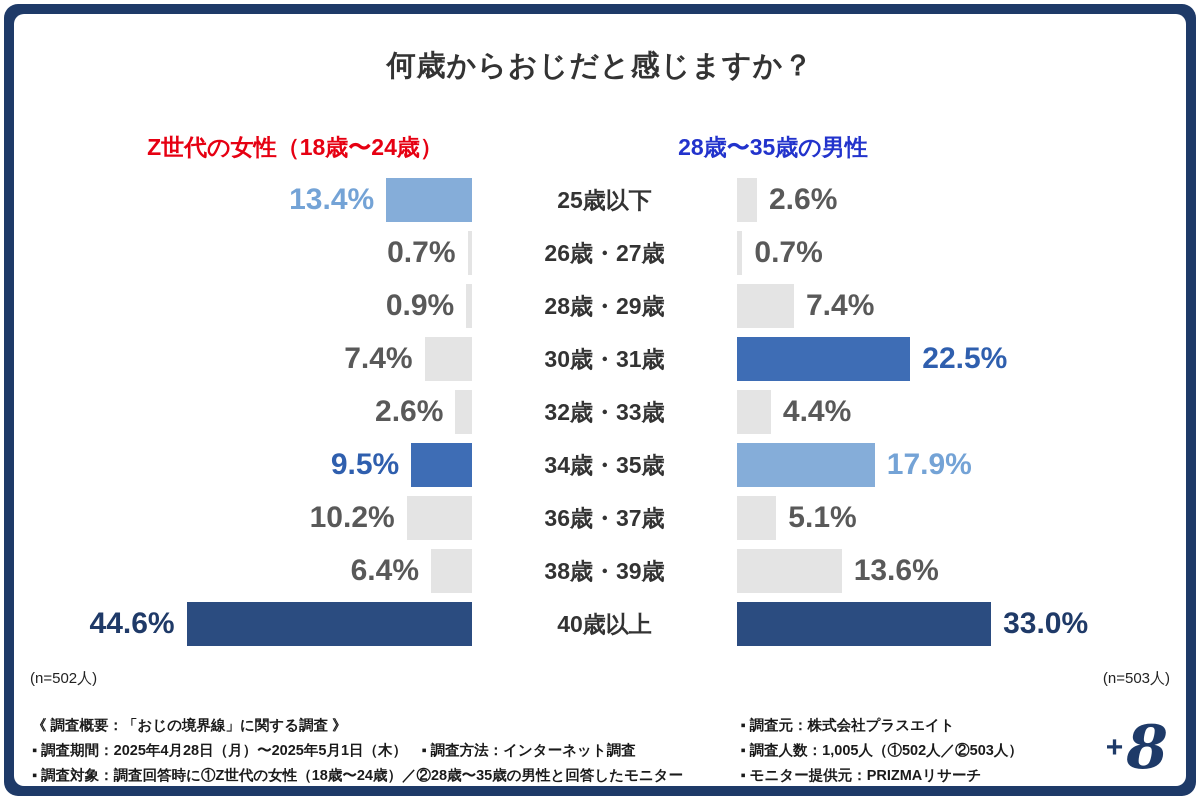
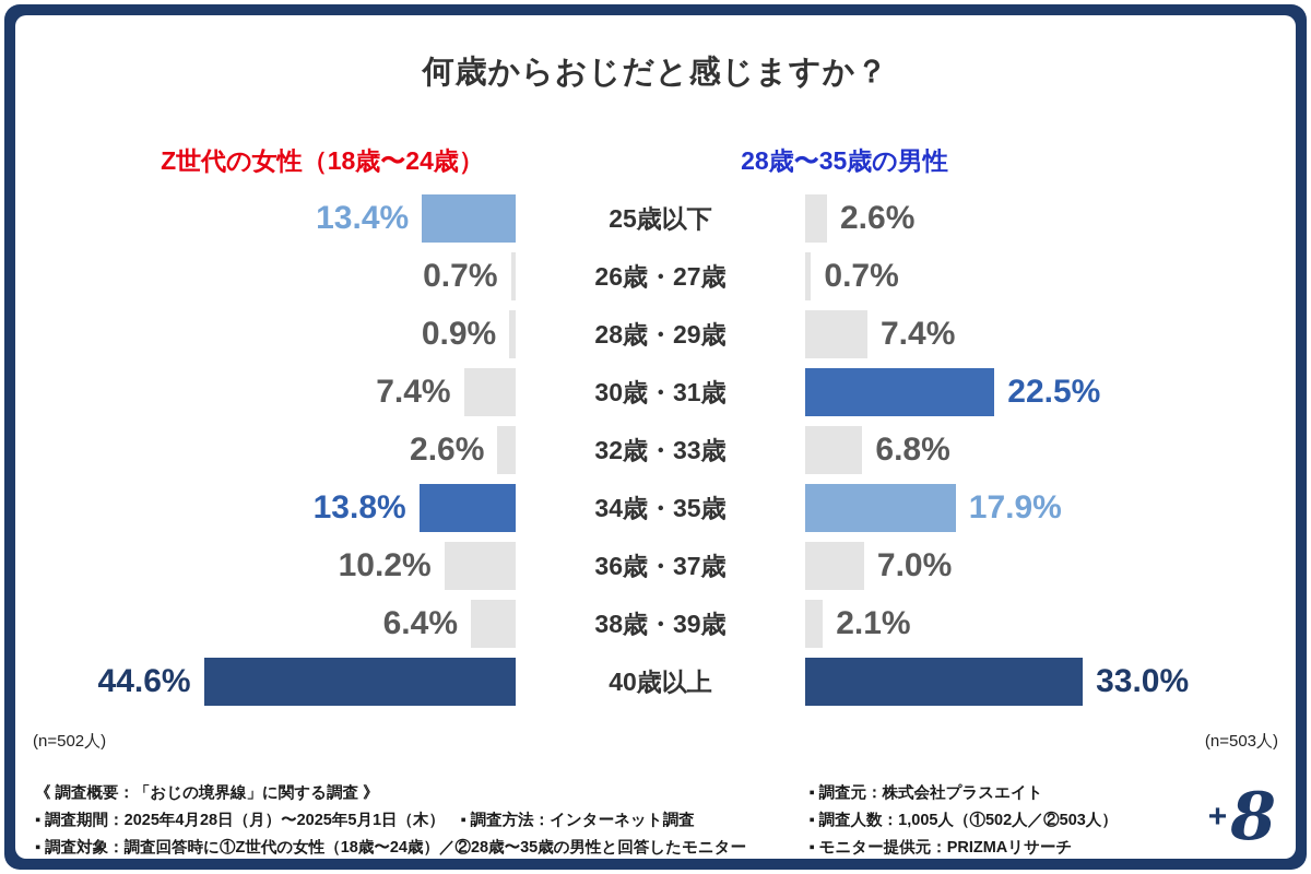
28歳〜35歳の男性/32歳・33歳: 4.4% -> 6.8%
Z世代の女性（18歳〜24歳）/34歳・35歳: 9.5% -> 13.8%
28歳〜35歳の男性/36歳・37歳: 5.1% -> 7.0%
28歳〜35歳の男性/38歳・39歳: 13.6% -> 2.1%
